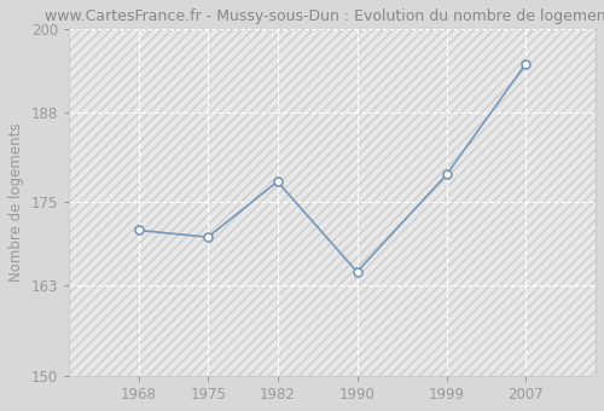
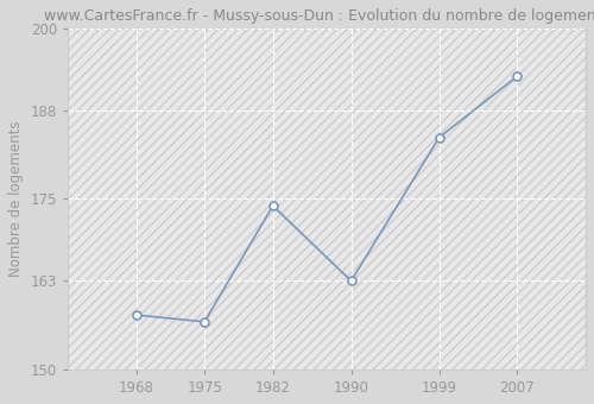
1968: 171 -> 158
1975: 170 -> 157
1982: 178 -> 174
1990: 165 -> 163
1999: 179 -> 184
2007: 195 -> 193
